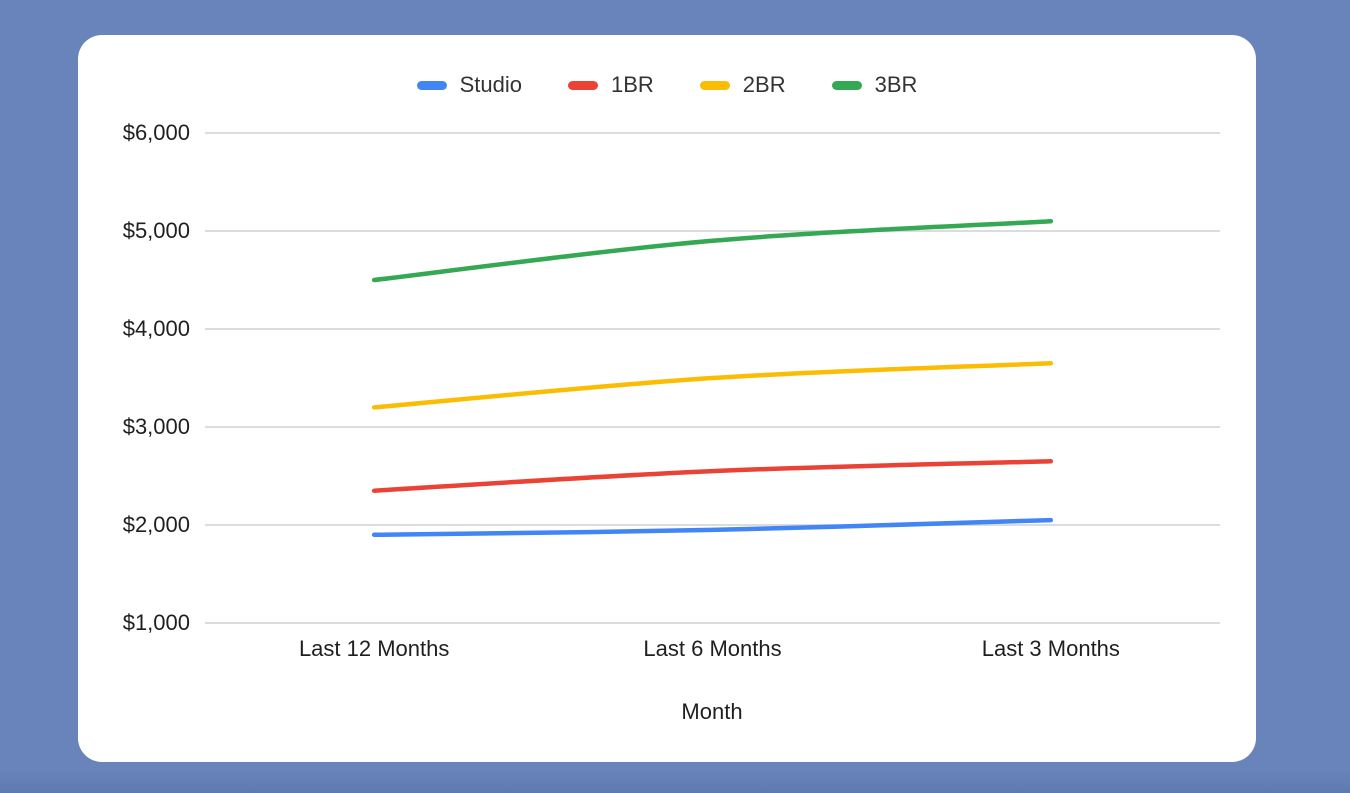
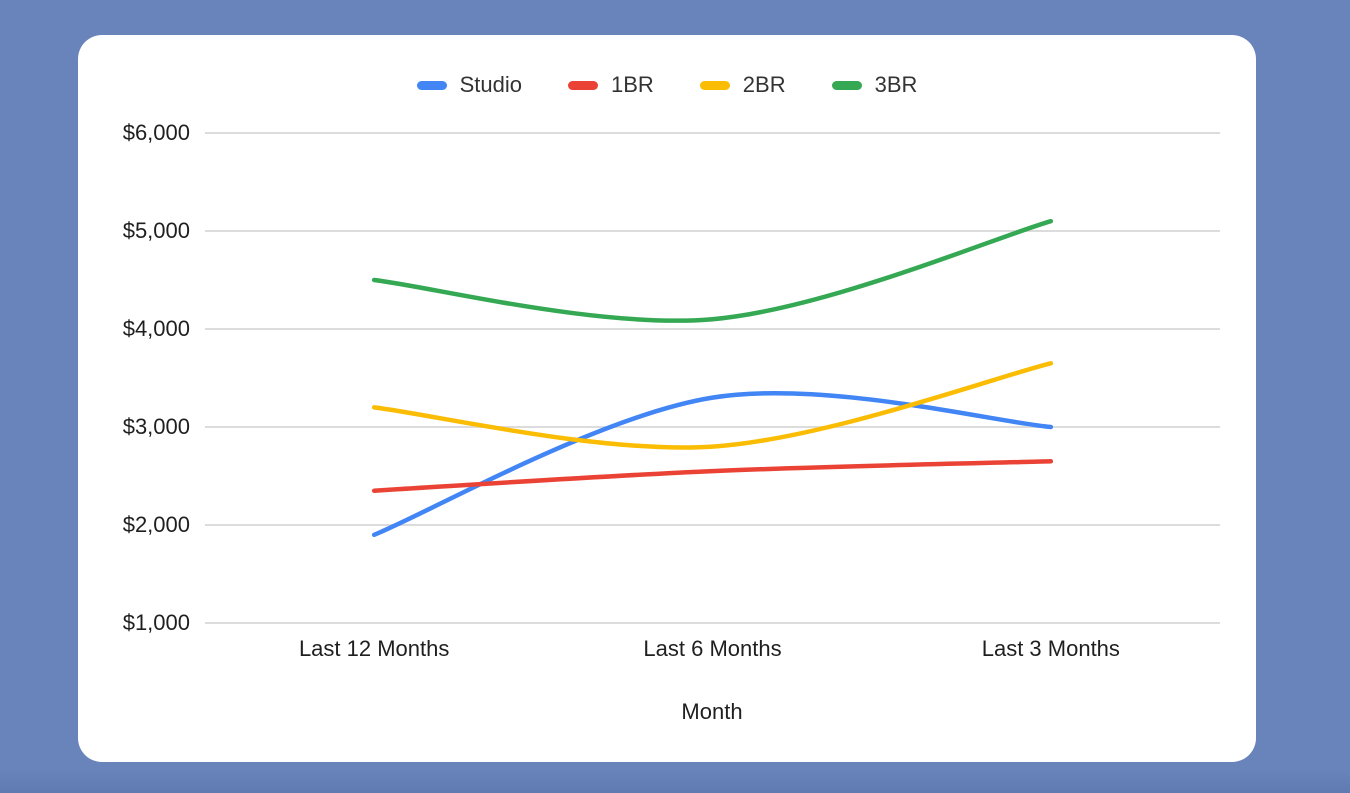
Studio/Last 6 Months: $2000 -> $3300
2BR/Last 6 Months: $3500 -> $2800
3BR/Last 6 Months: $4900 -> $4100
Studio/Last 3 Months: $2000 -> $3000
